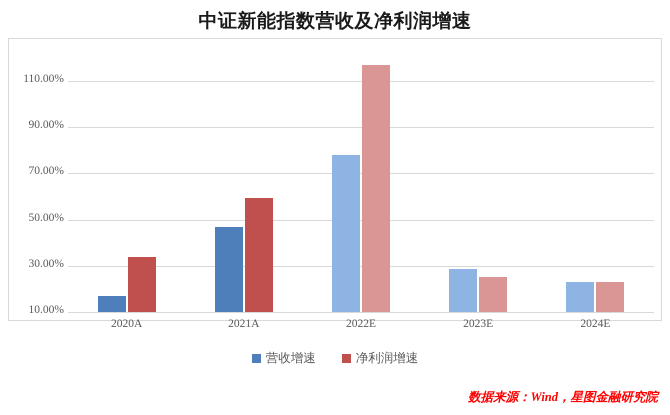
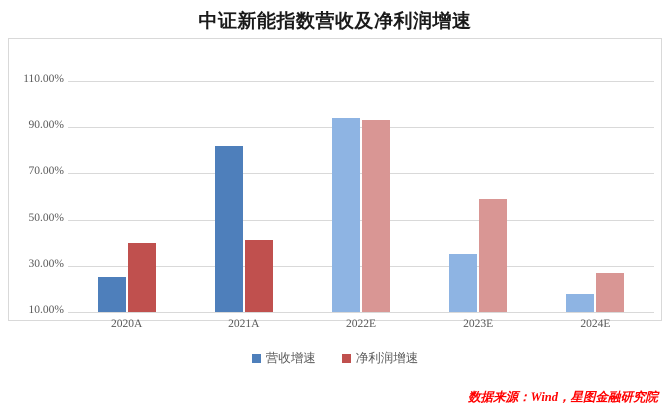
营收增速/2020A: 17% -> 25%
净利润增速/2020A: 34% -> 40%
营收增速/2021A: 47% -> 82%
净利润增速/2021A: 60% -> 41%
营收增速/2022E: 78% -> 94%
净利润增速/2022E: 117% -> 93%
营收增速/2023E: 28% -> 35%
净利润增速/2023E: 25% -> 59%
营收增速/2024E: 23% -> 18%
净利润增速/2024E: 23% -> 27%
